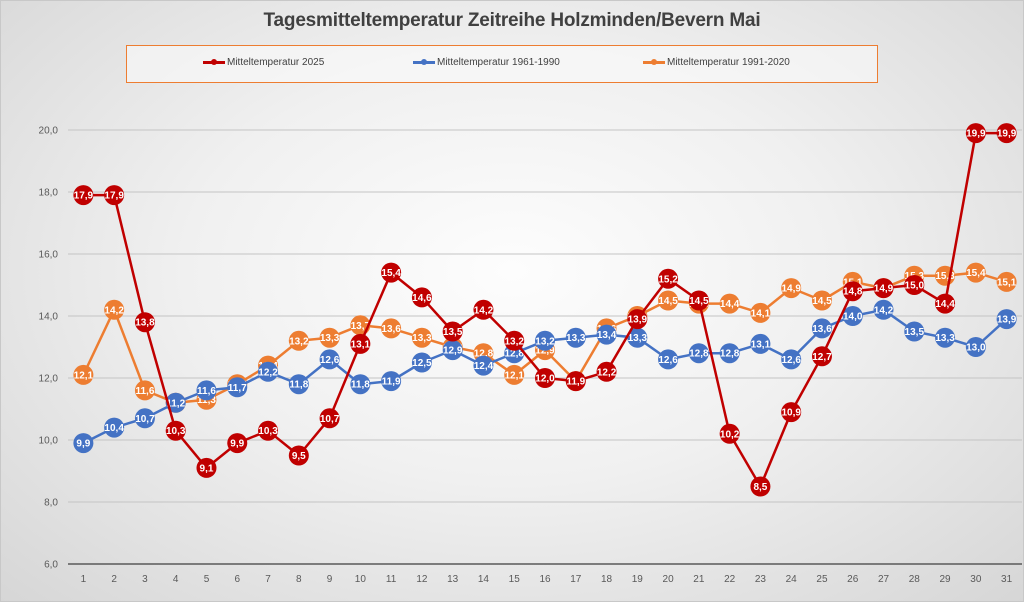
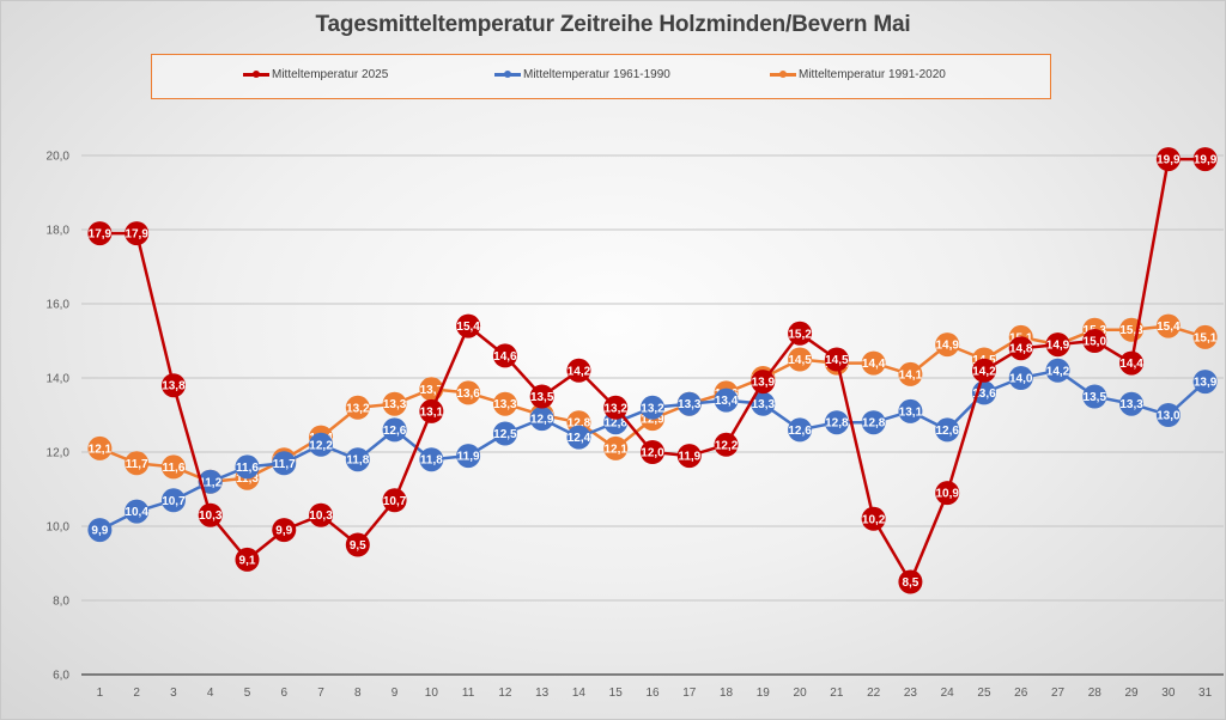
Mitteltemperatur 1991-2020/2: 14,2 -> 11,7
Mitteltemperatur 1991-2020/17: 11,9 -> 13,3
Mitteltemperatur 2025/25: 12,7 -> 14,2
